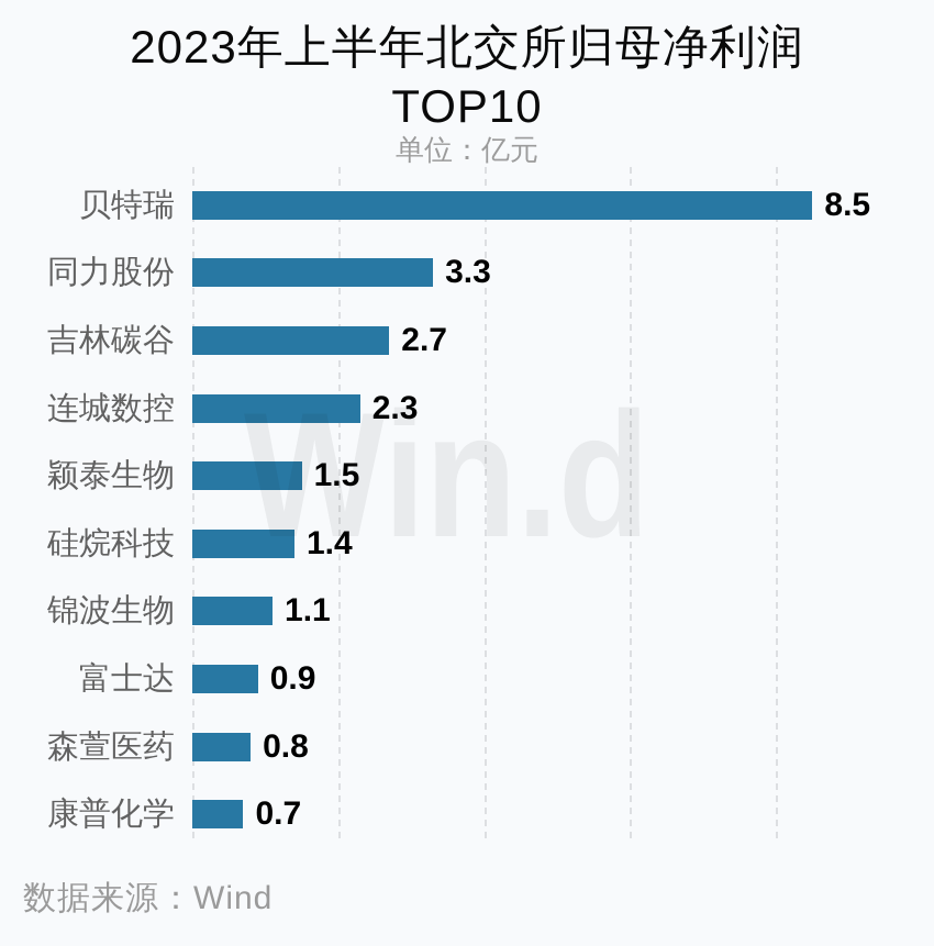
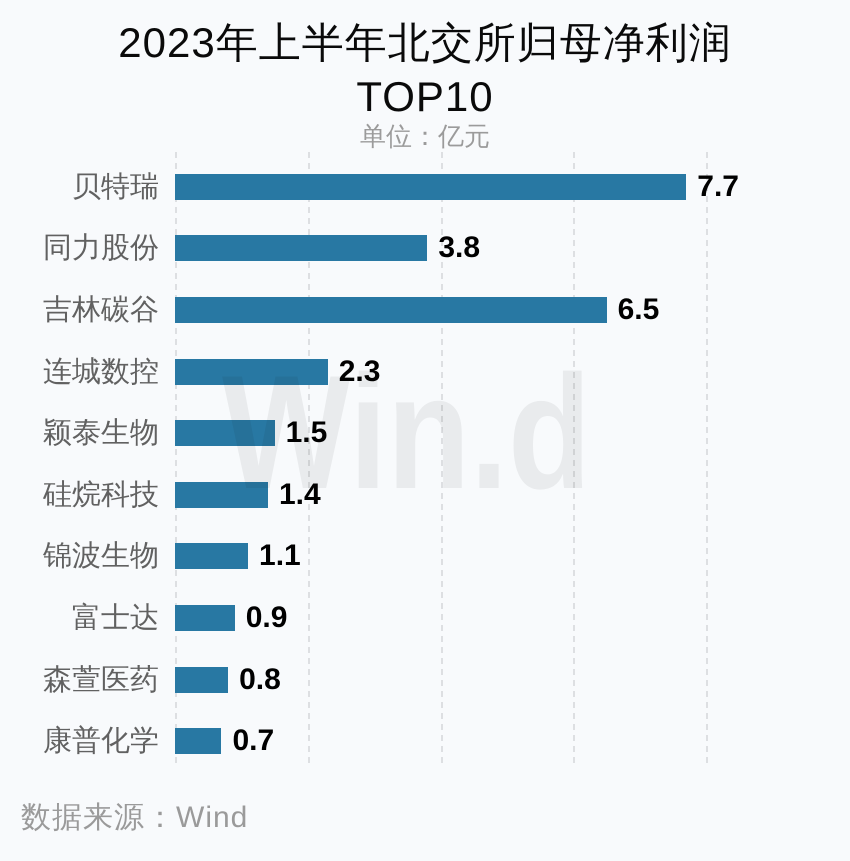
贝特瑞: 8.5 -> 7.7
同力股份: 3.3 -> 3.8
吉林碳谷: 2.7 -> 6.5
